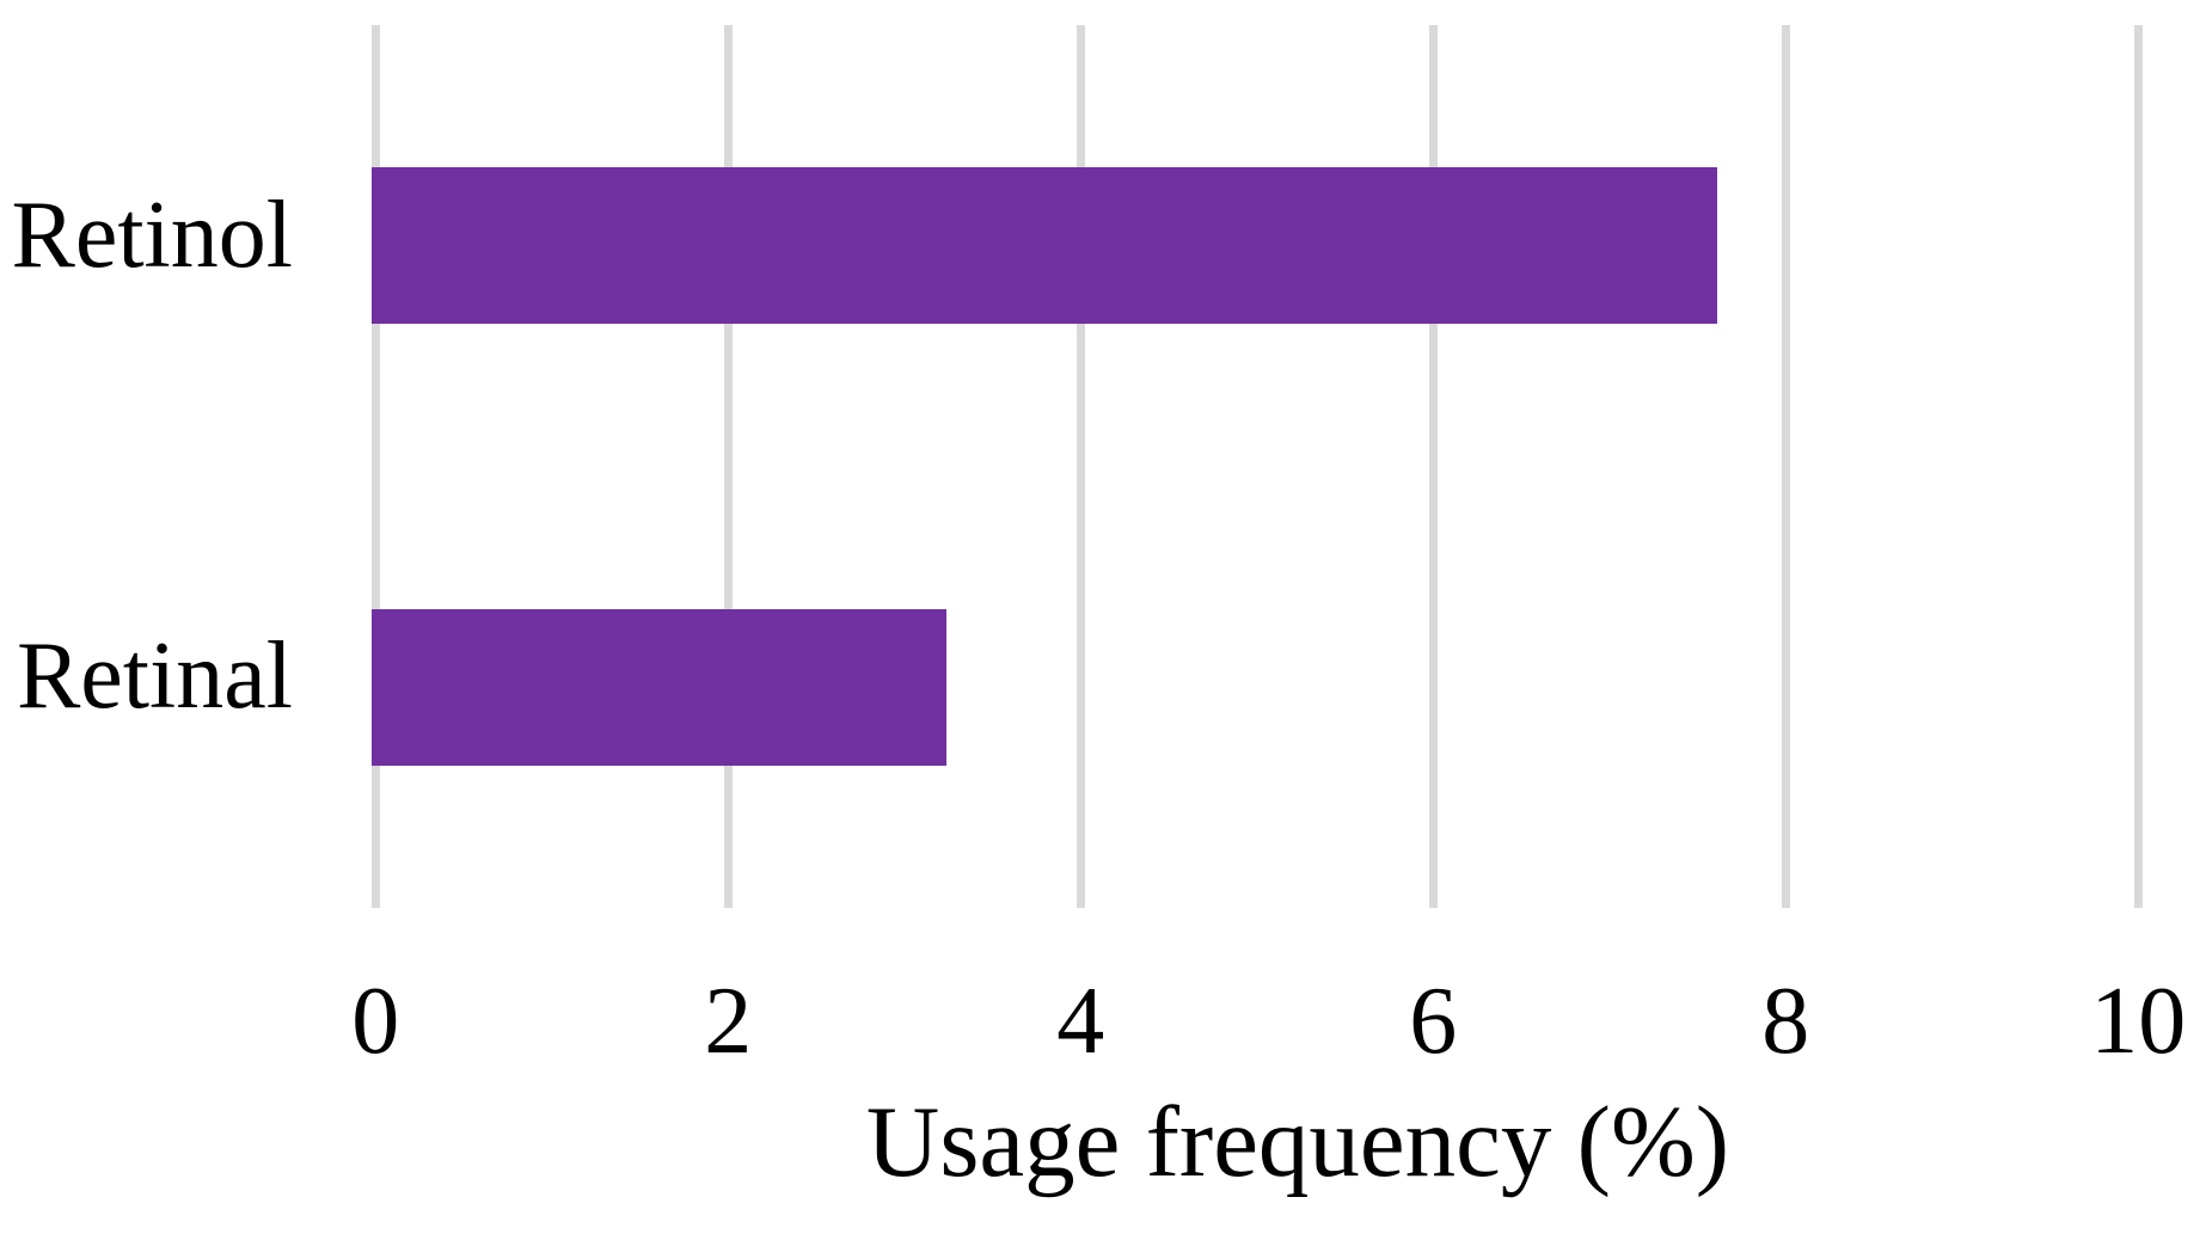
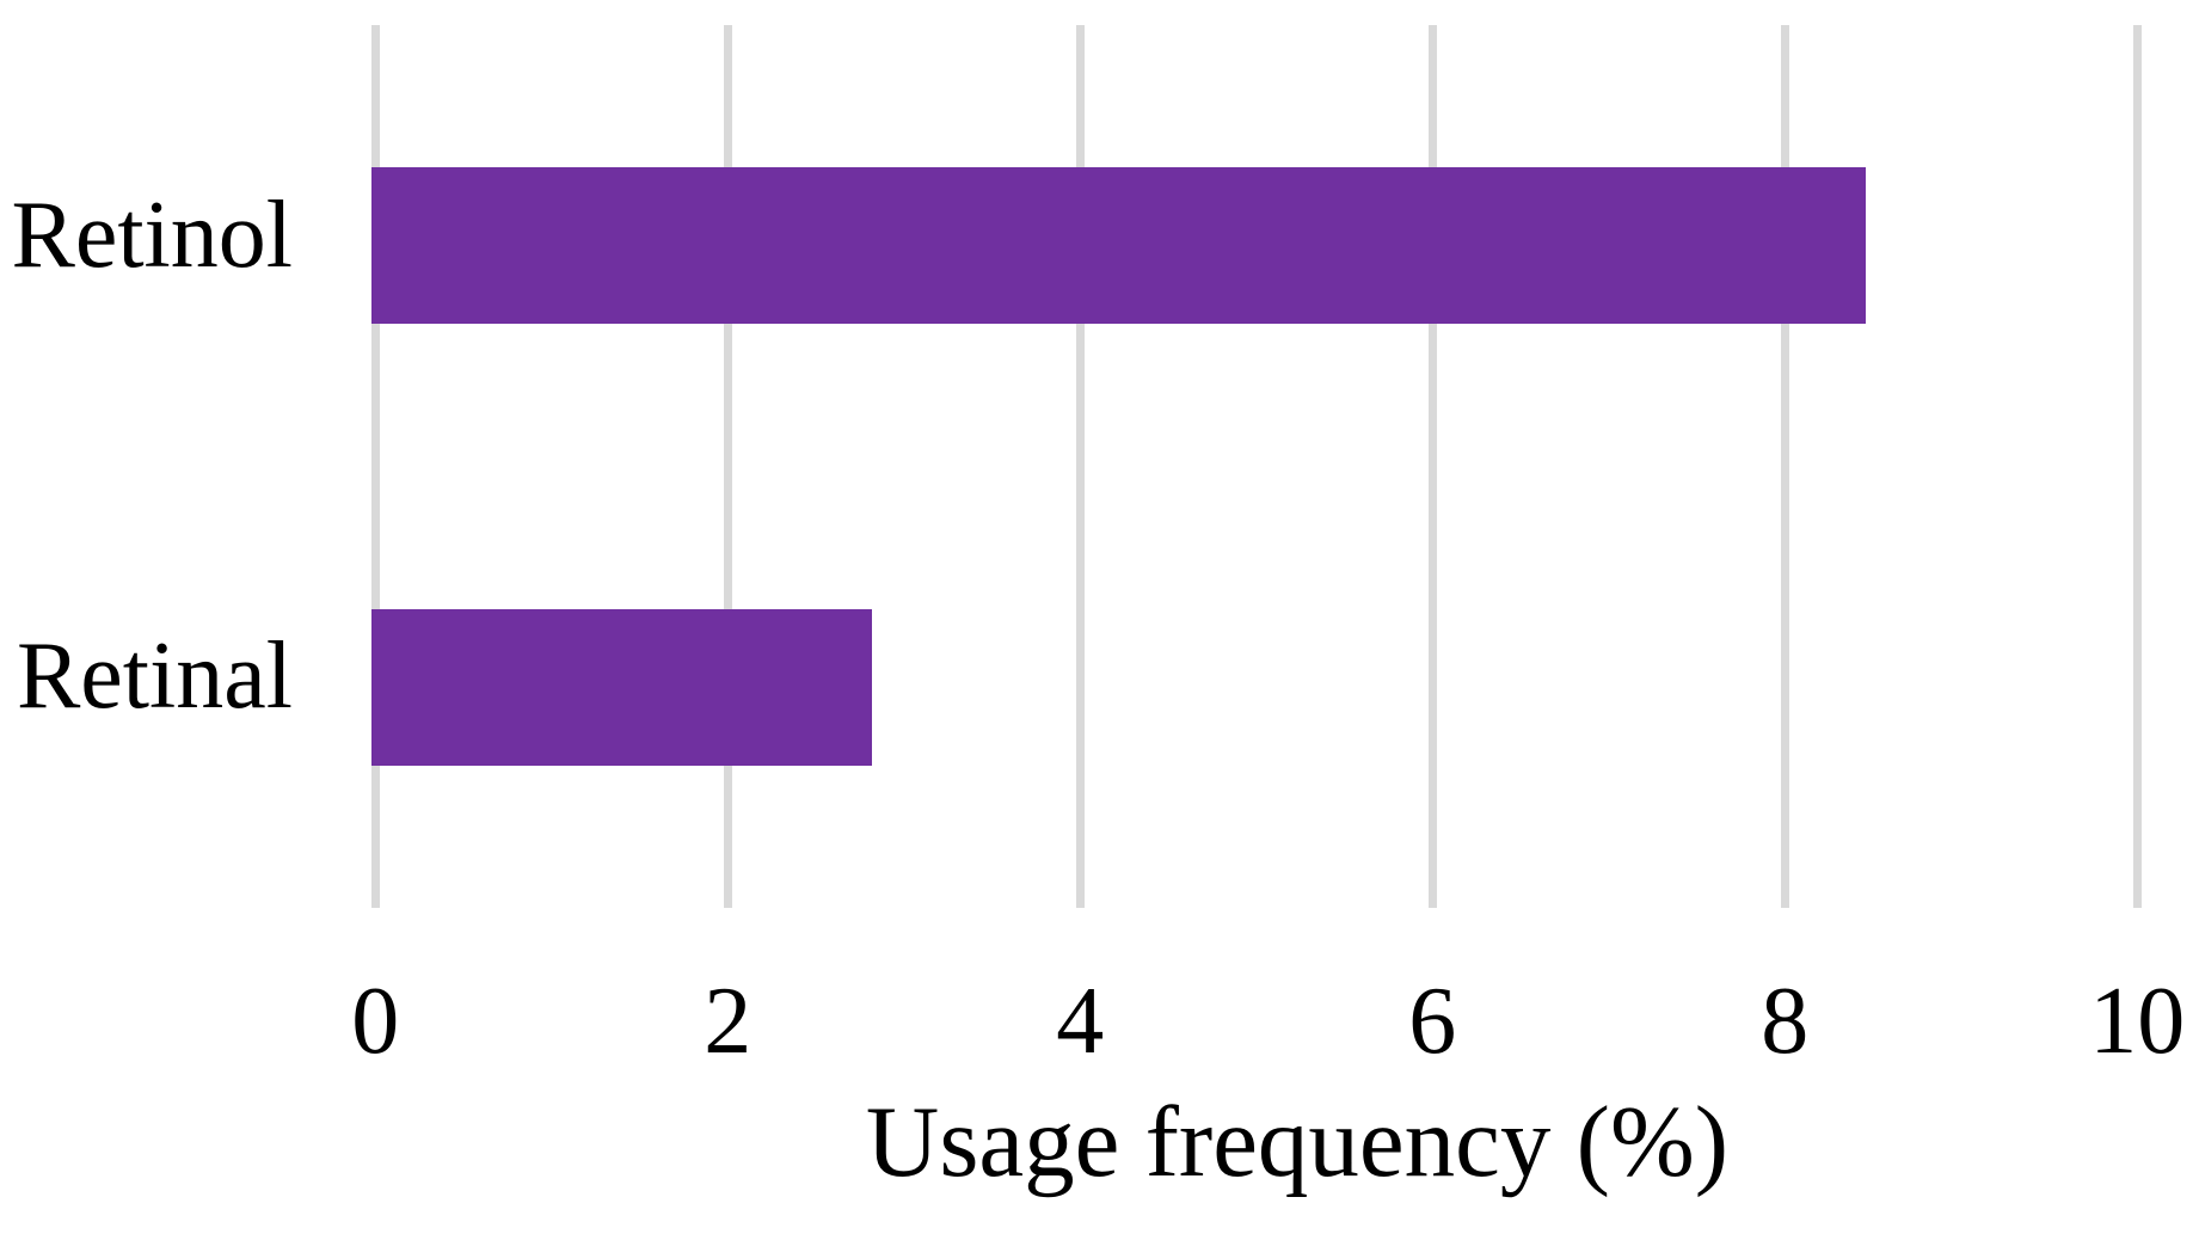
Retinol: 7.61 -> 8.46
Retinal: 3.24 -> 2.82
